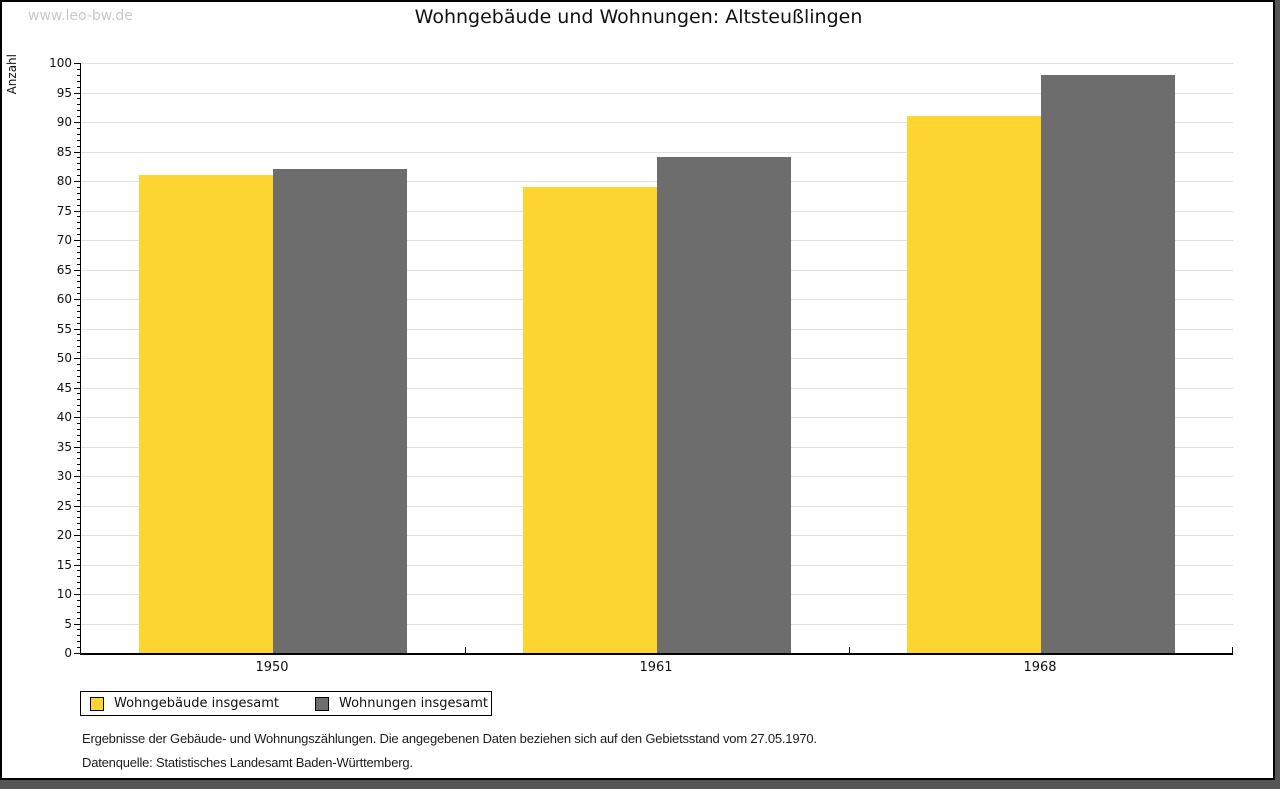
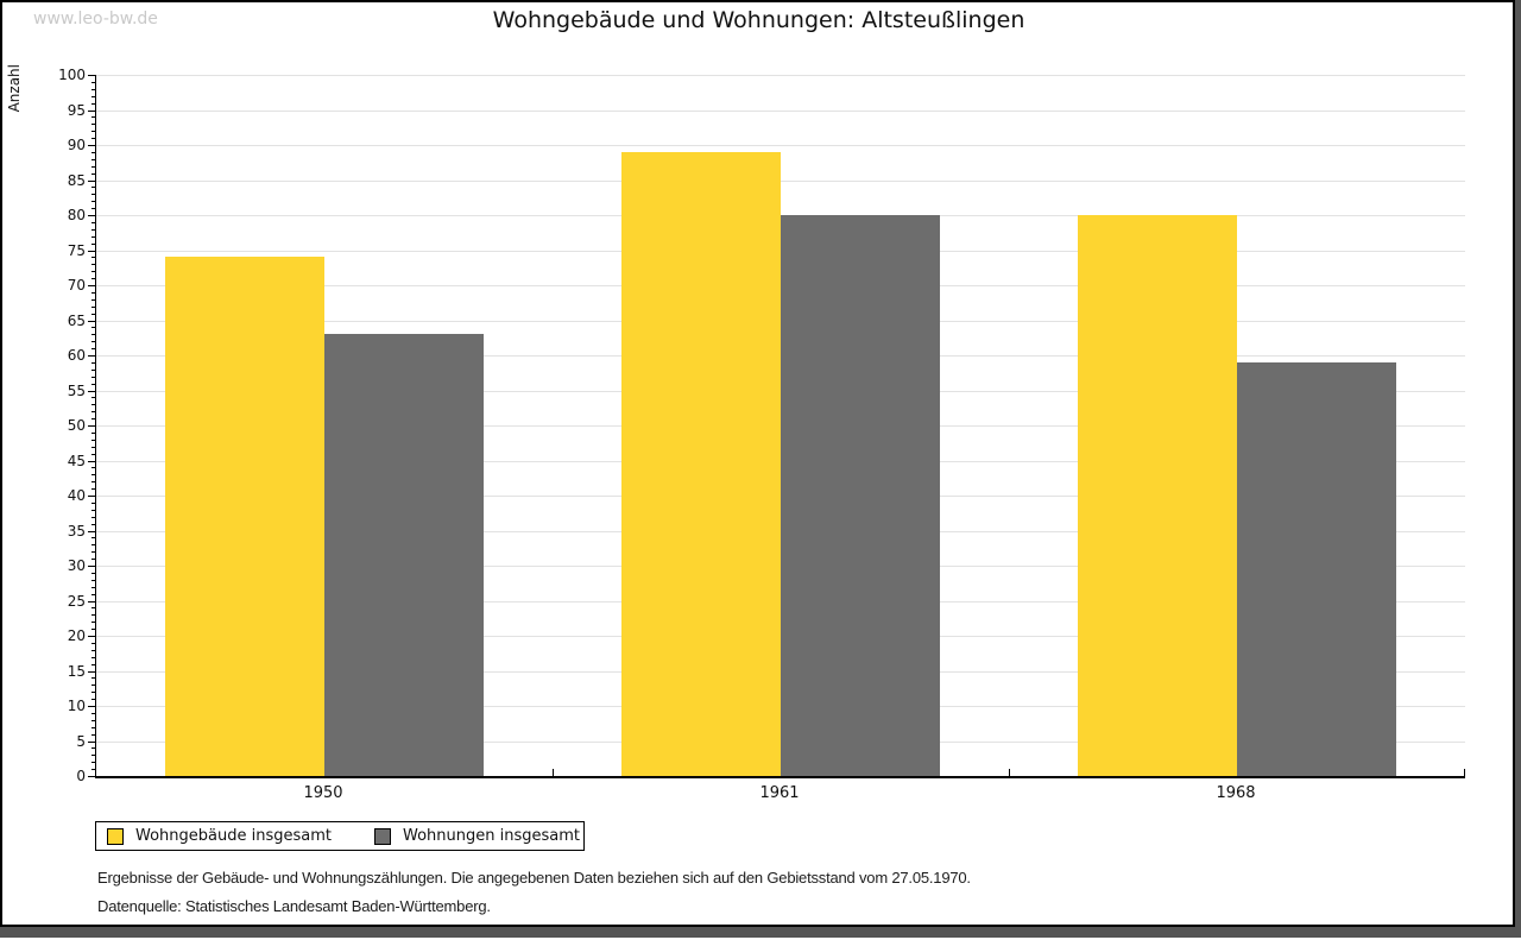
Wohngebäude insgesamt/1950: 81 -> 74
Wohnungen insgesamt/1950: 82 -> 63
Wohngebäude insgesamt/1961: 79 -> 89
Wohnungen insgesamt/1961: 84 -> 80
Wohngebäude insgesamt/1968: 91 -> 80
Wohnungen insgesamt/1968: 98 -> 59
